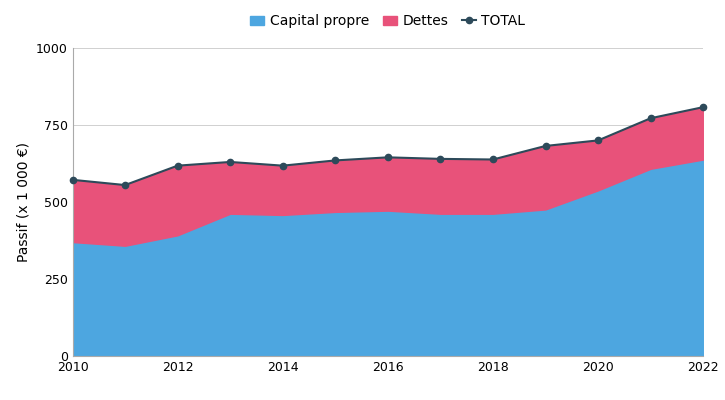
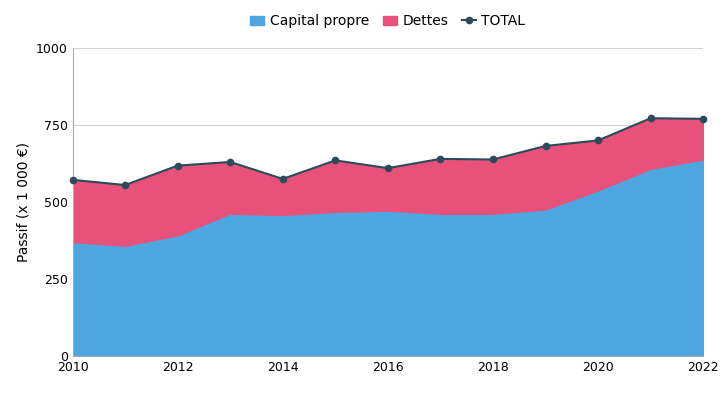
TOTAL/2014: 618 -> 575
TOTAL/2016: 645 -> 610
TOTAL/2022: 808 -> 770
